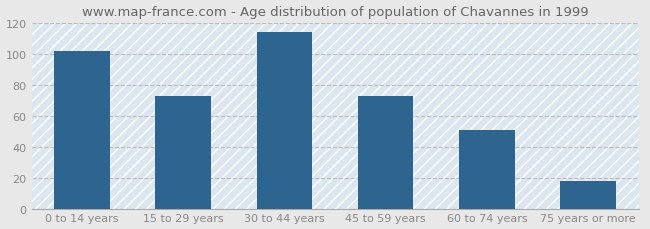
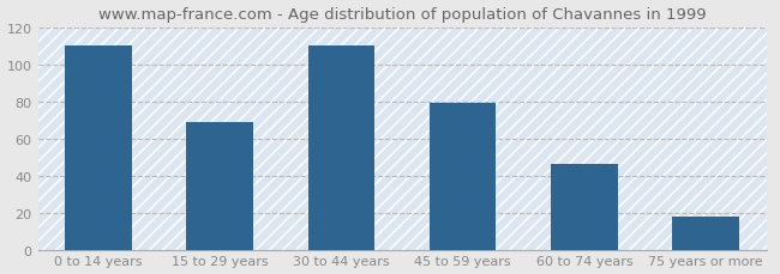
0 to 14 years: 102 -> 110
15 to 29 years: 73 -> 69
30 to 44 years: 114 -> 110
45 to 59 years: 73 -> 79
60 to 74 years: 51 -> 46
